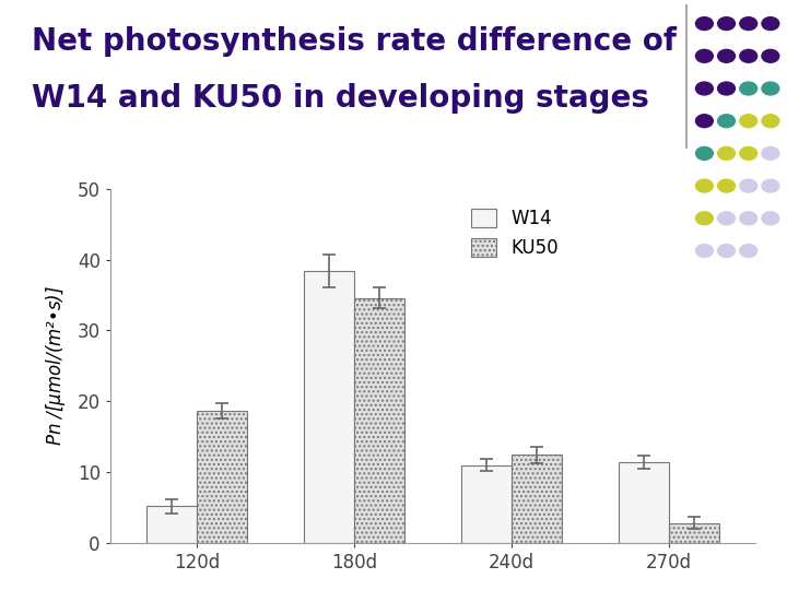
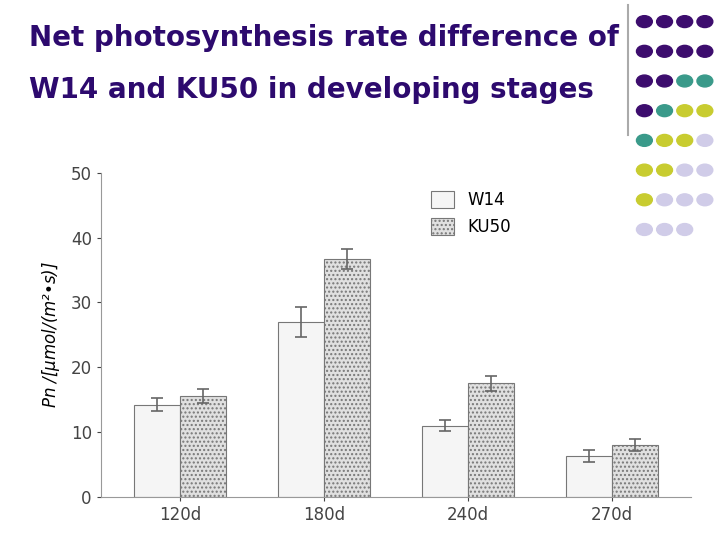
W14/120d: 5.2 -> 14.2
KU50/120d: 18.6 -> 15.5
W14/180d: 38.4 -> 27.0
KU50/180d: 34.6 -> 36.7
KU50/240d: 12.4 -> 17.5
W14/270d: 11.4 -> 6.3
KU50/270d: 2.8 -> 8.0
